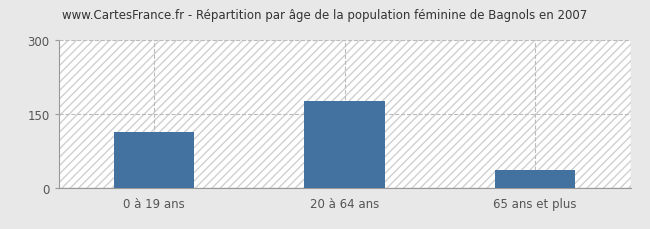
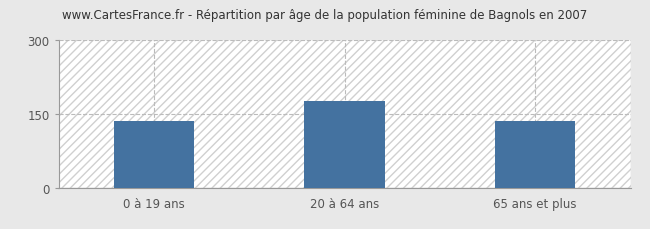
0 à 19 ans: 113 -> 135
65 ans et plus: 35 -> 135
